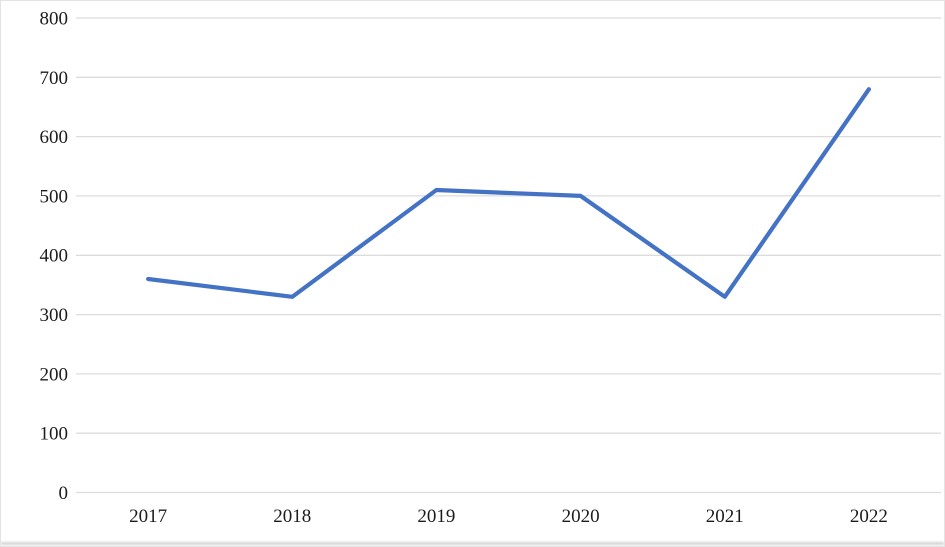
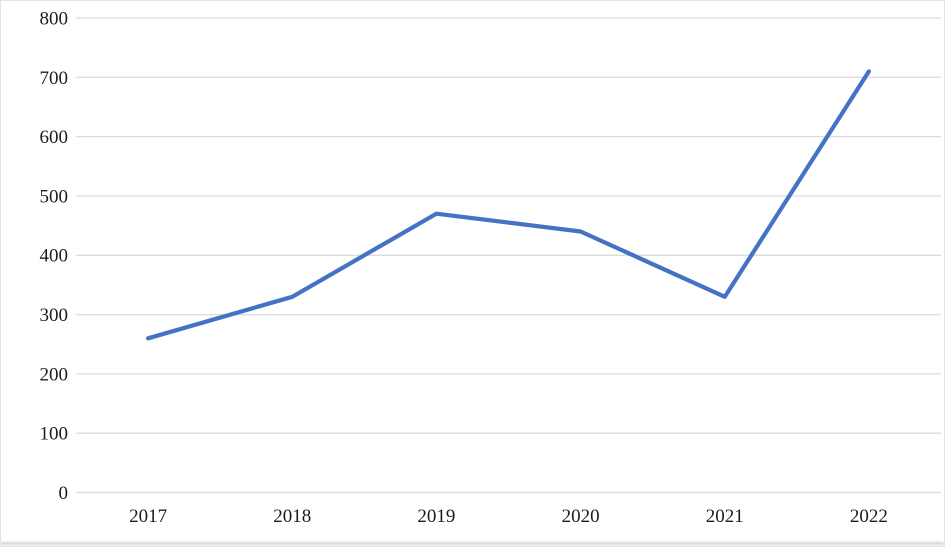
2017: 360 -> 260
2019: 510 -> 470
2020: 500 -> 440
2022: 680 -> 710
